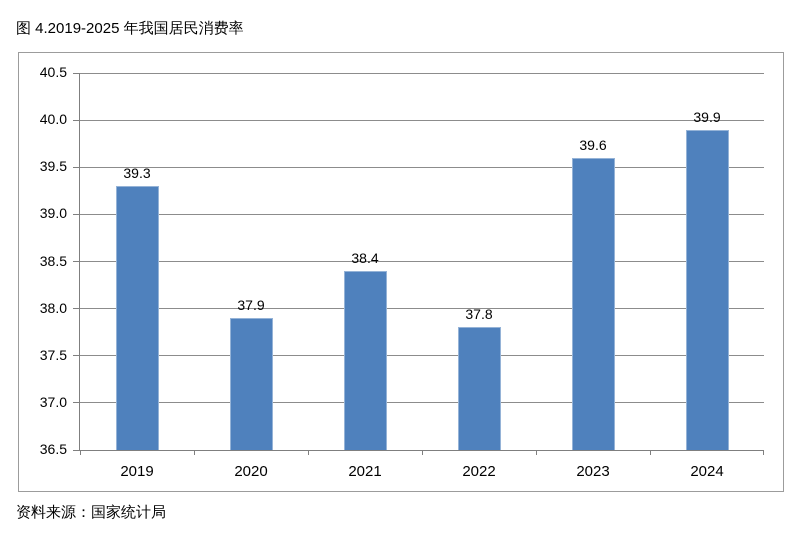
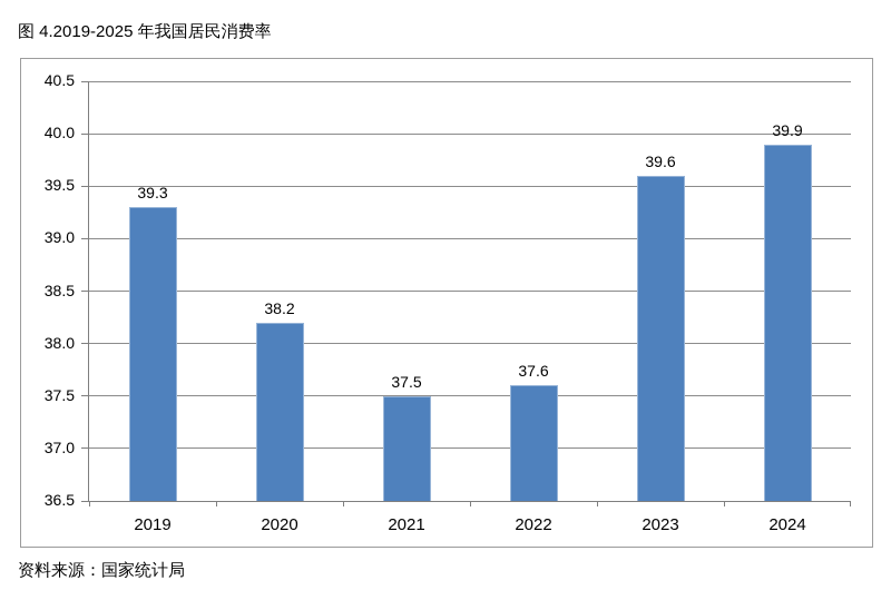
2020: 37.9 -> 38.2
2021: 38.4 -> 37.5
2022: 37.8 -> 37.6
